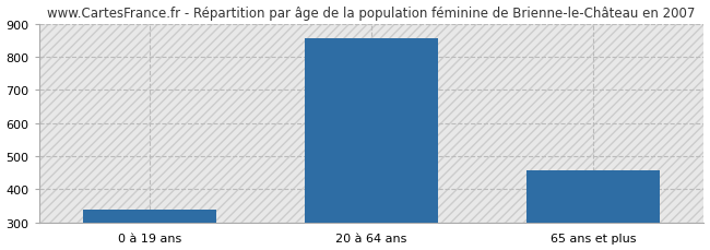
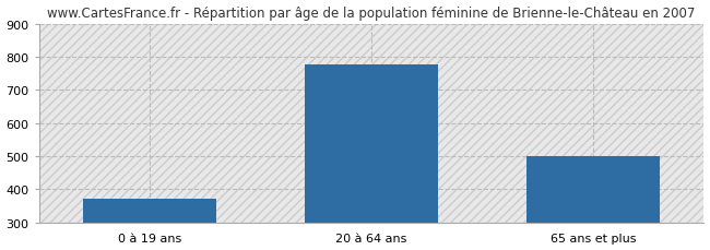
0 à 19 ans: 340 -> 370
20 à 64 ans: 857 -> 775
65 ans et plus: 456 -> 500
